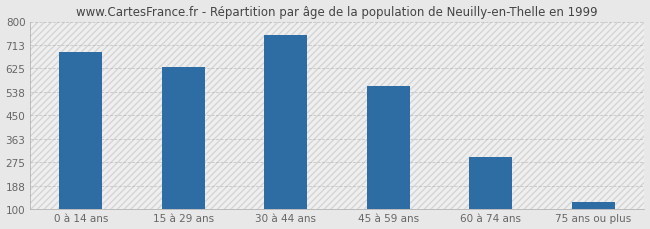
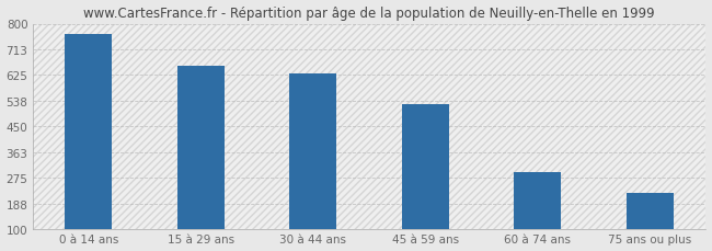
0 à 14 ans: 688 -> 765
15 à 29 ans: 632 -> 655
30 à 44 ans: 748 -> 630
45 à 59 ans: 558 -> 525
75 ans ou plus: 128 -> 225
